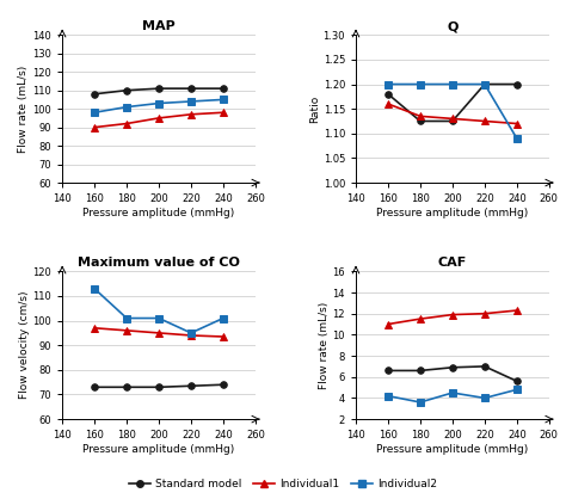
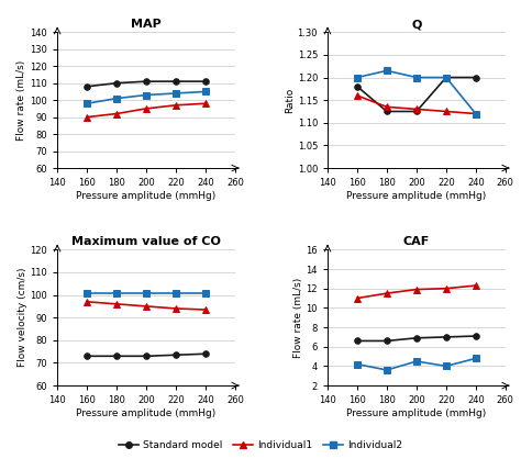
Q/Individual2/180: 1.200 -> 1.215
Q/Individual2/240: 1.090 -> 1.120
Maximum value of CO/Individual2/160: 113 -> 101
Maximum value of CO/Individual2/220: 95 -> 101
CAF/Standard model/240: 5.6 -> 7.1
